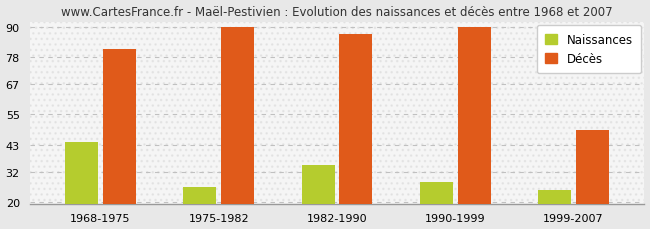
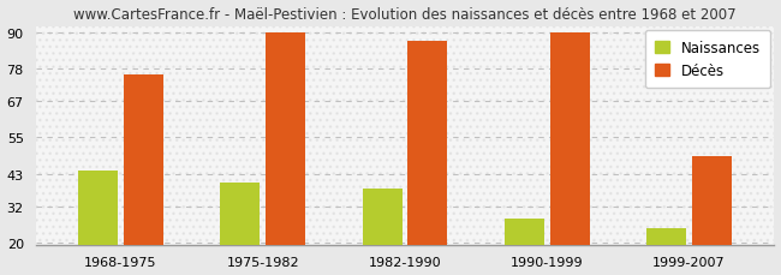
Décès/1968-1975: 81 -> 76
Naissances/1975-1982: 26 -> 40
Naissances/1982-1990: 35 -> 38
